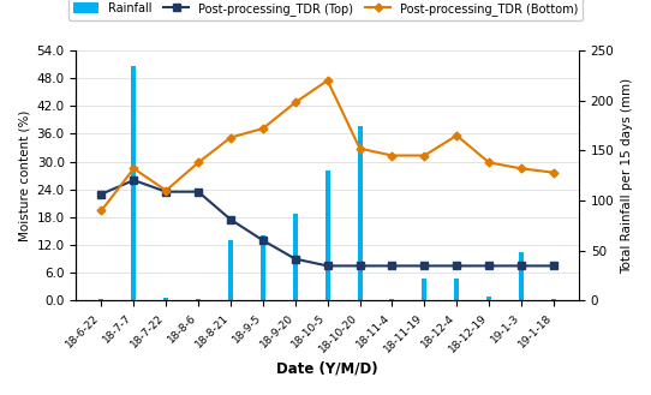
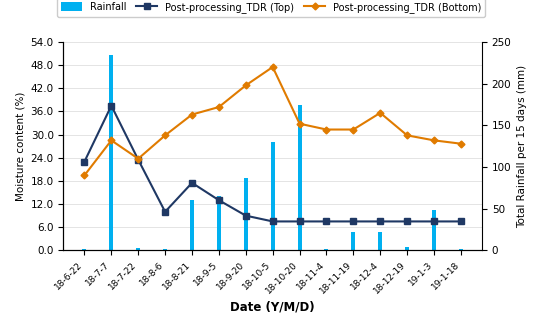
Post-processing_TDR (Top)/18-7-7: 26.0 -> 37.5
Post-processing_TDR (Top)/18-8-6: 23.5 -> 10.0
